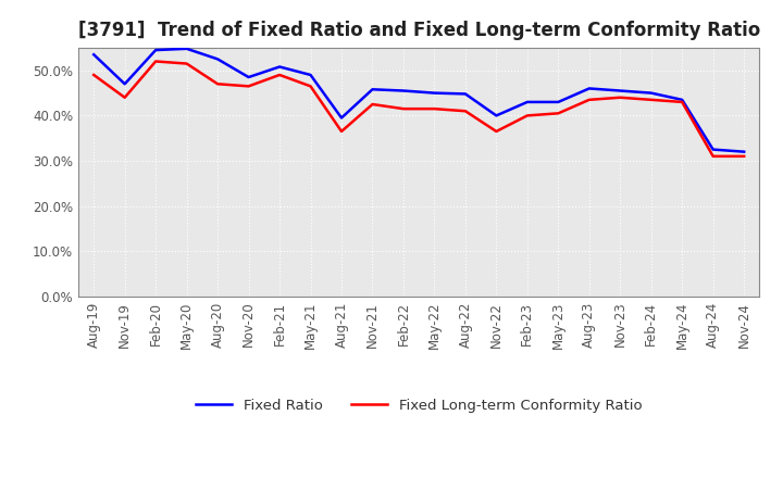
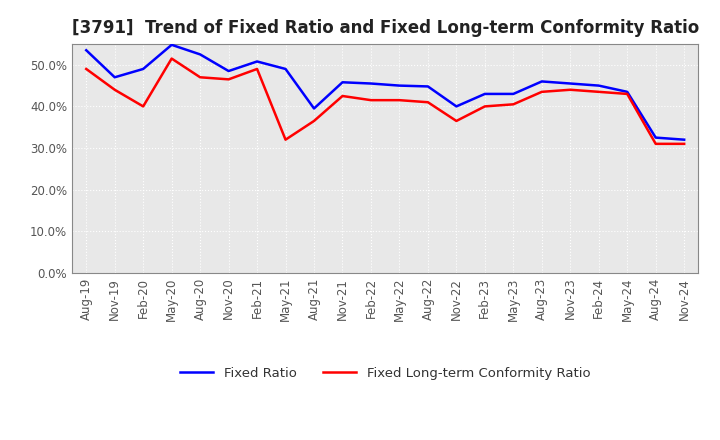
Fixed Ratio/Feb-20: 54.5% -> 49.0%
Fixed Long-term Conformity Ratio/Feb-20: 52.0% -> 40.0%
Fixed Long-term Conformity Ratio/May-21: 46.5% -> 32.0%
